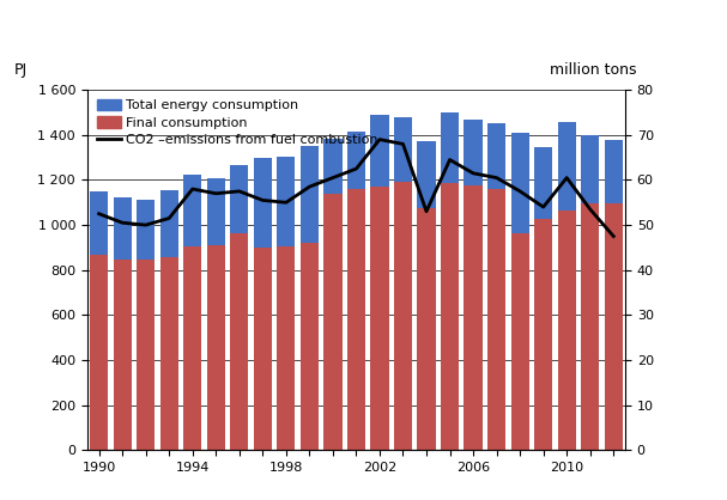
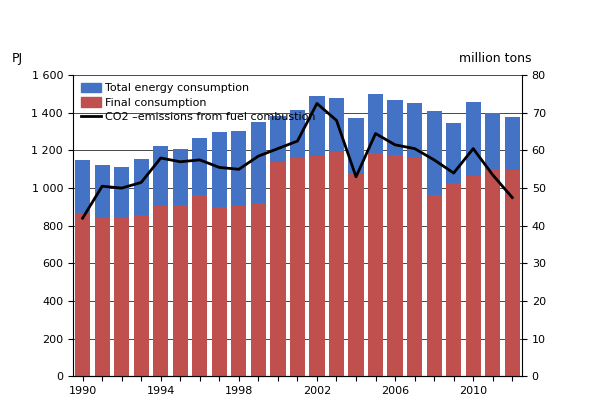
CO2 –emissions from fuel combustion/1990: 52.5 -> 42.0
CO2 –emissions from fuel combustion/2002: 69.0 -> 72.5
